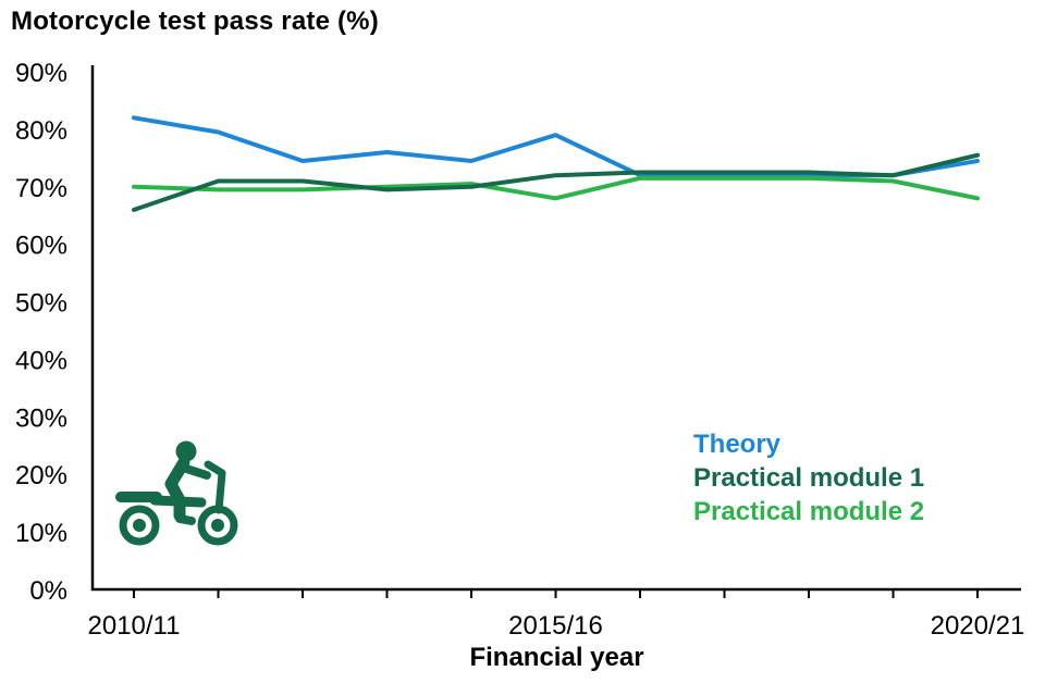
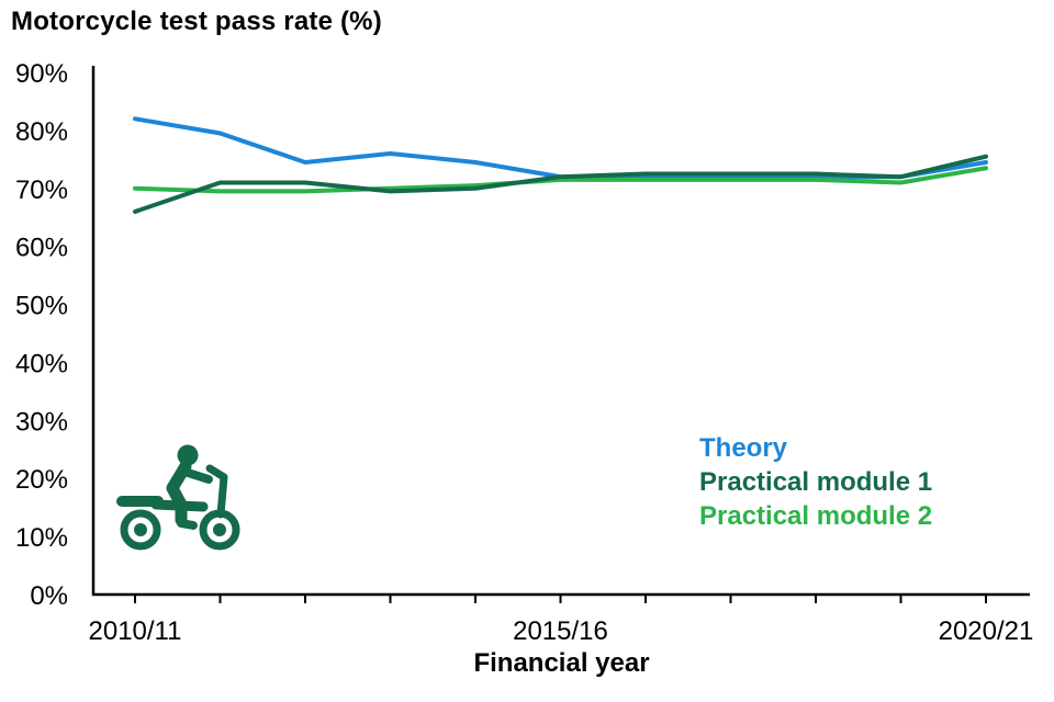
Theory/2015/16: 79% -> 72%
Practical module 2/2015/16: 68% -> 72%
Practical module 2/2020/21: 68% -> 74%
